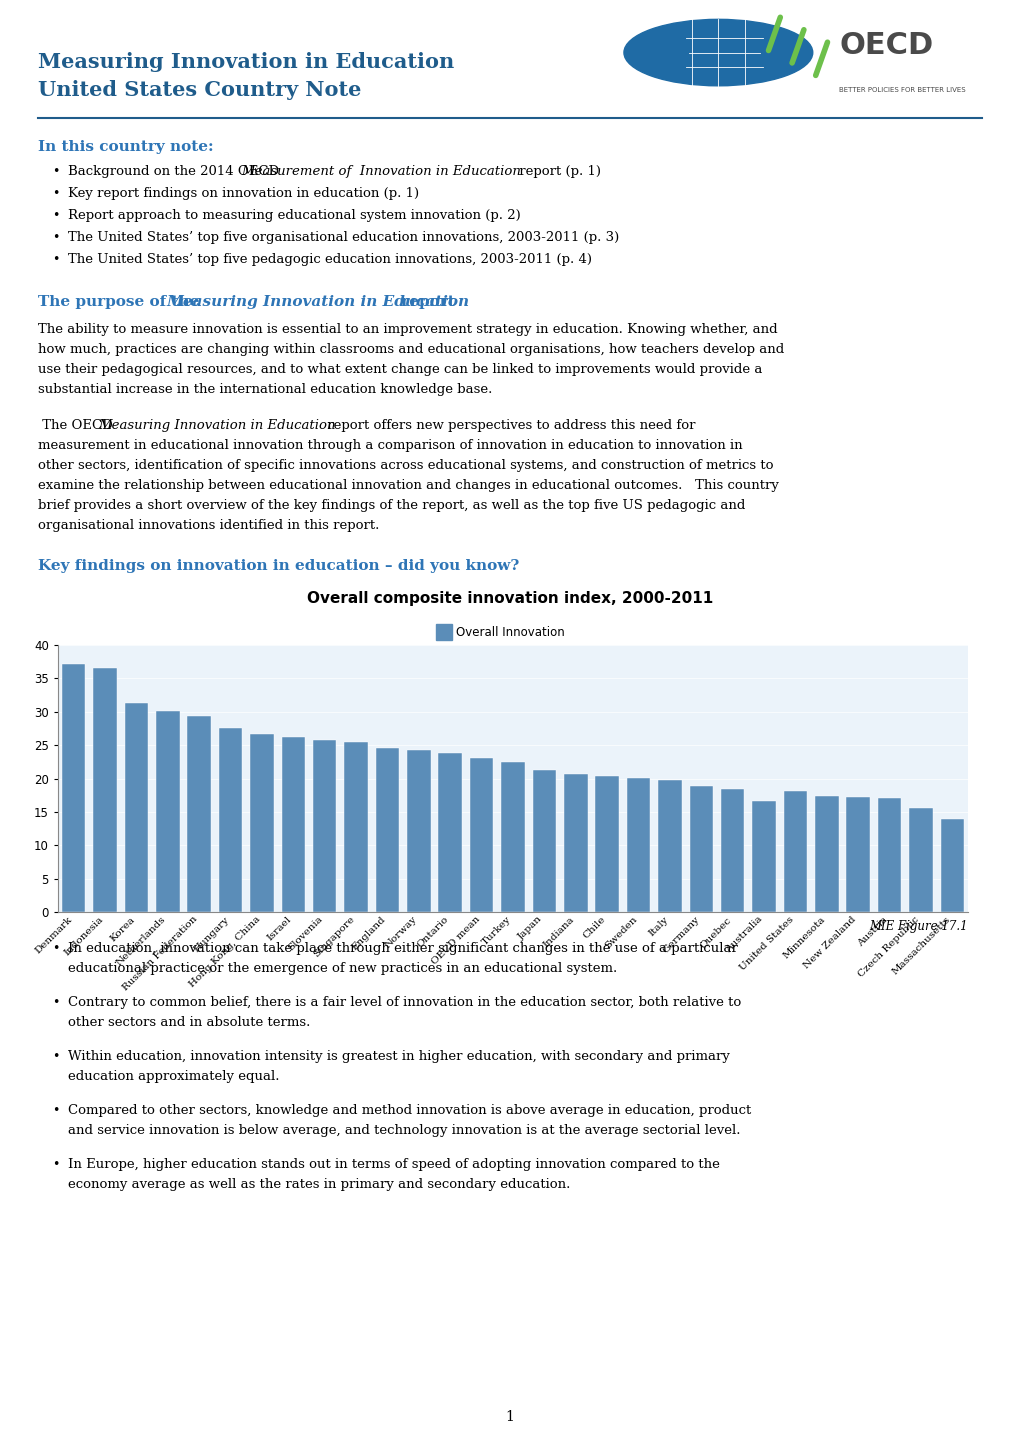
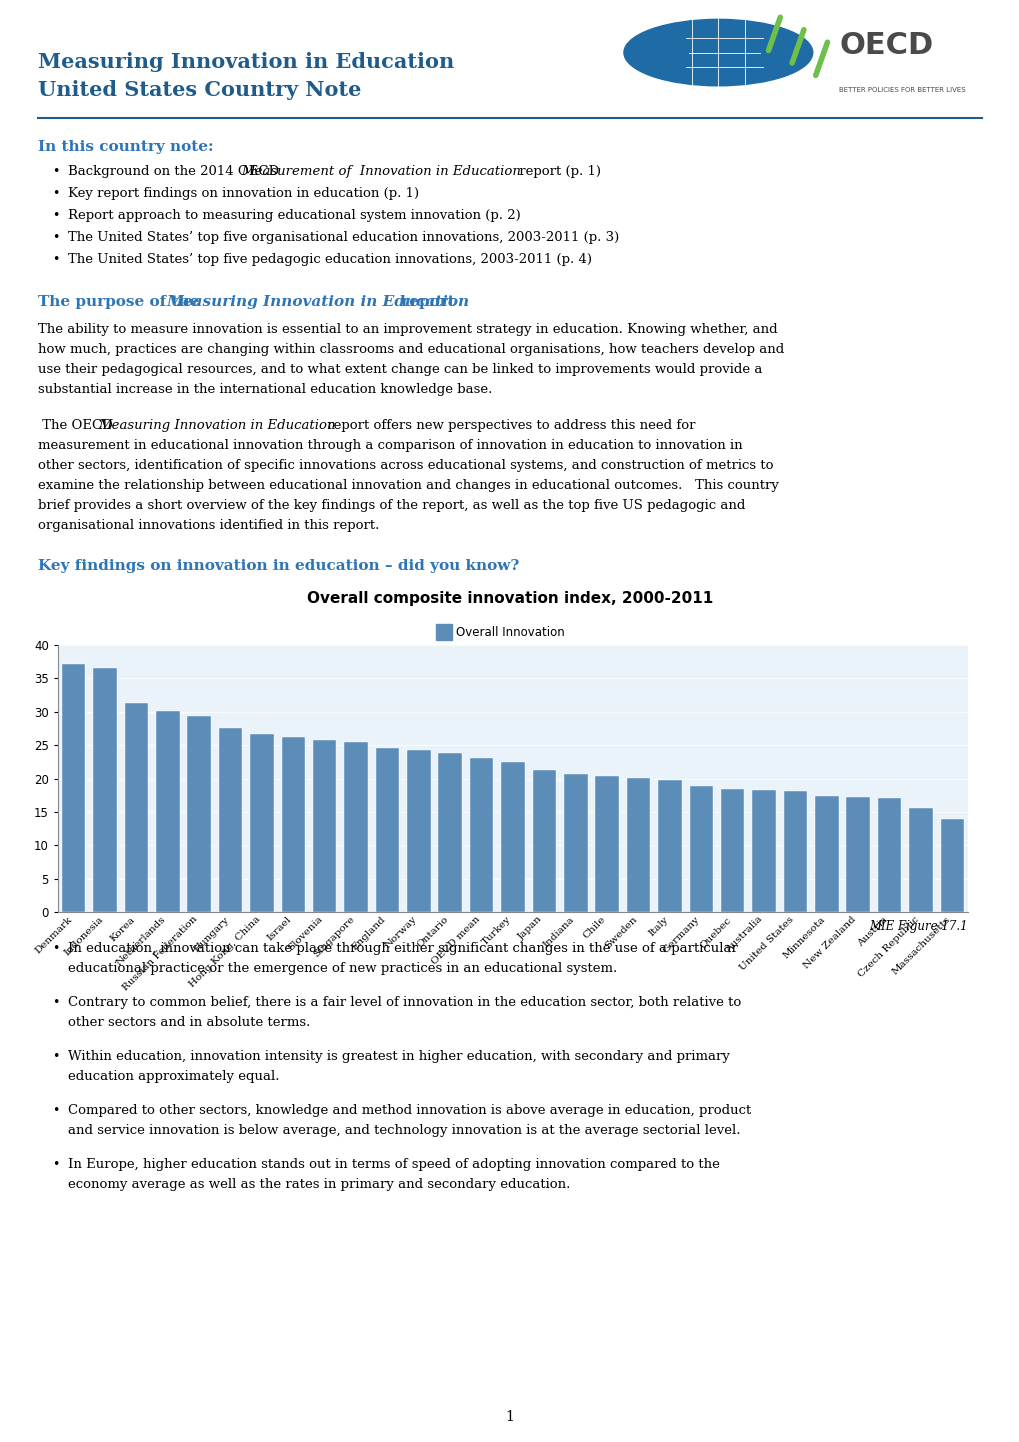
Australia: 16.6 -> 18.3
